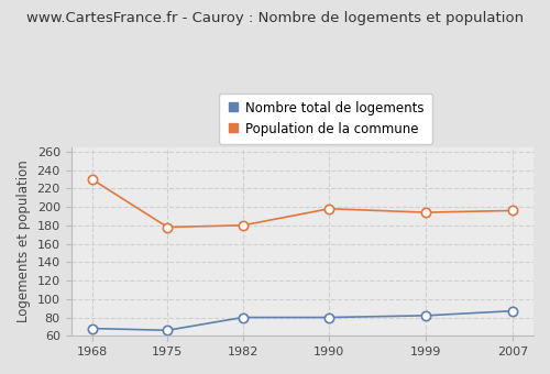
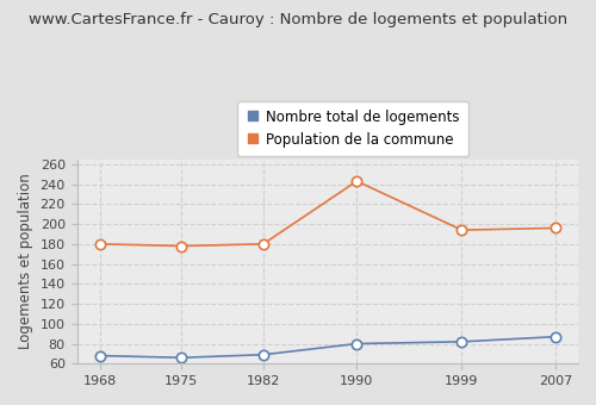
Population de la commune/1968: 230 -> 180
Nombre total de logements/1982: 80 -> 69
Population de la commune/1990: 198 -> 243
